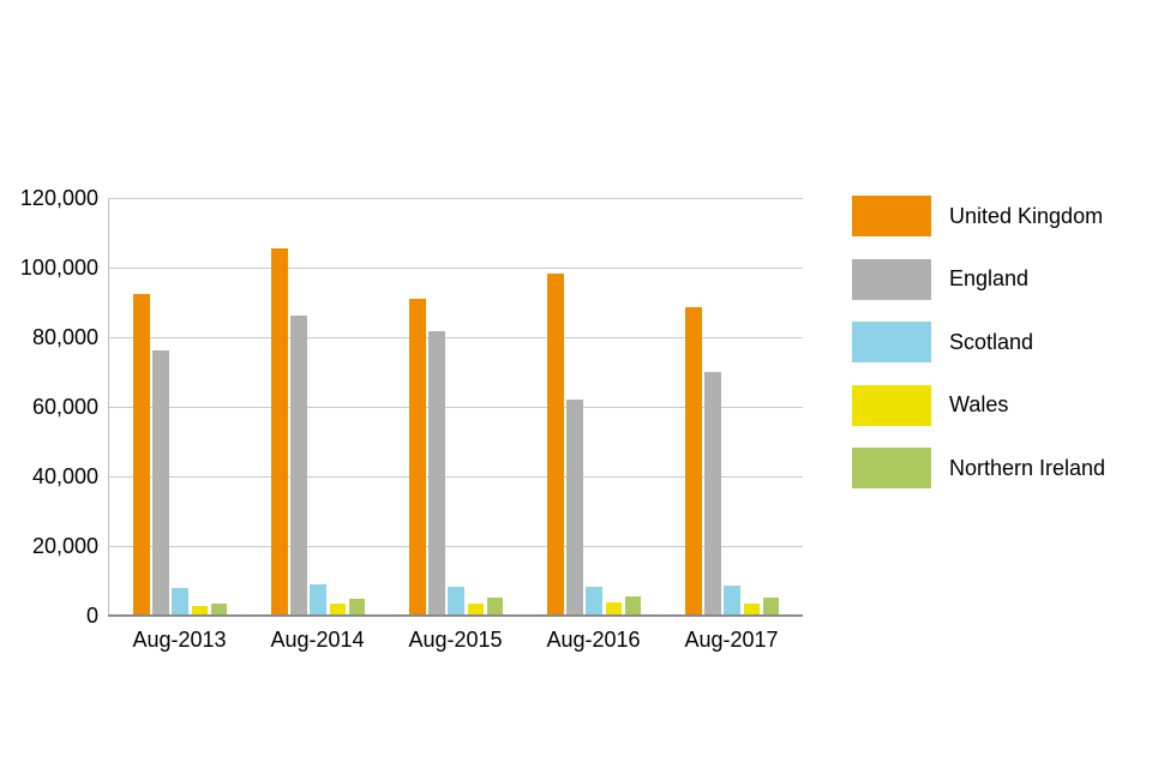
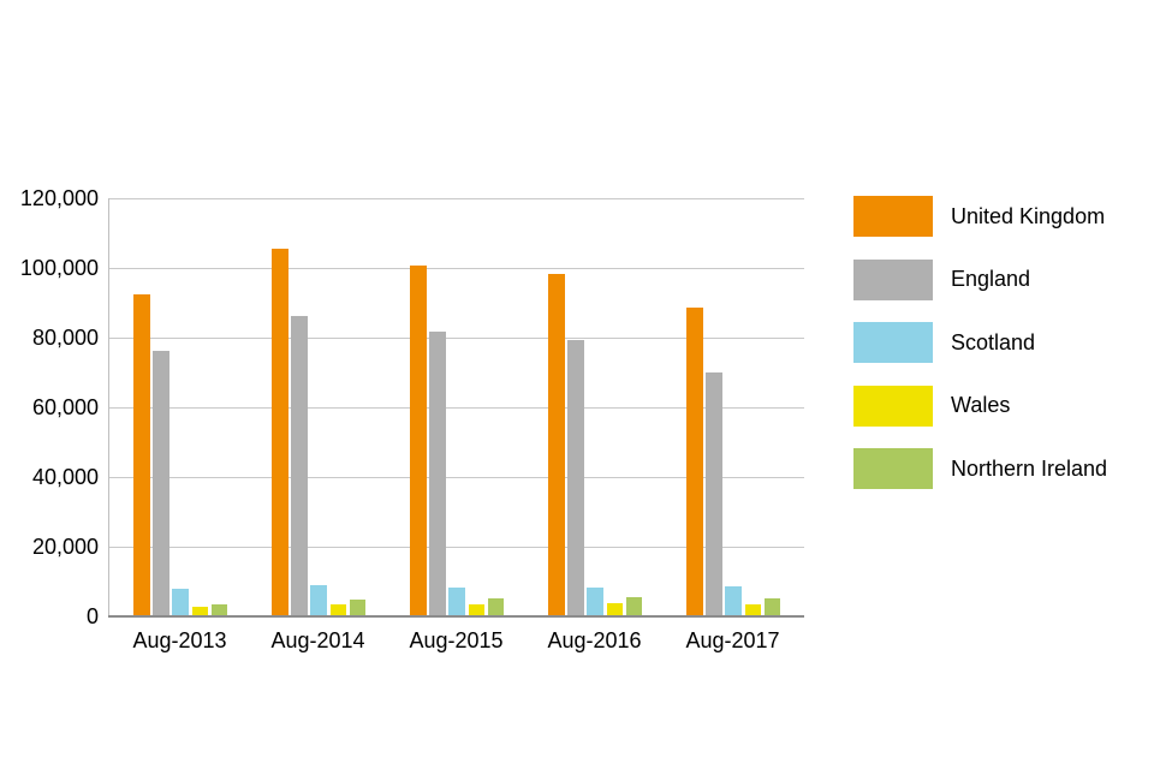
United Kingdom/Aug-2015: 91000 -> 101000
England/Aug-2016: 62000 -> 79000
